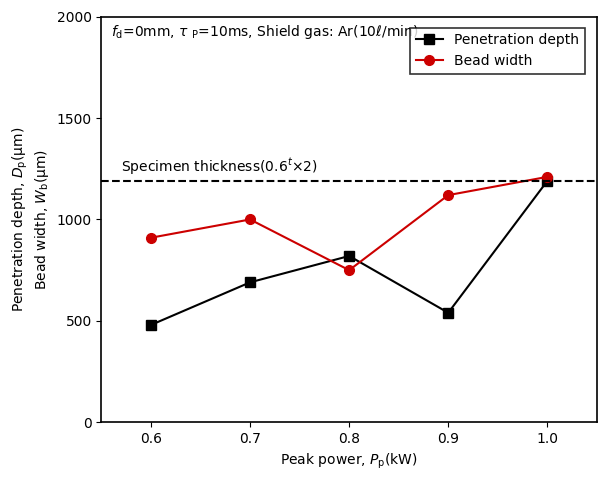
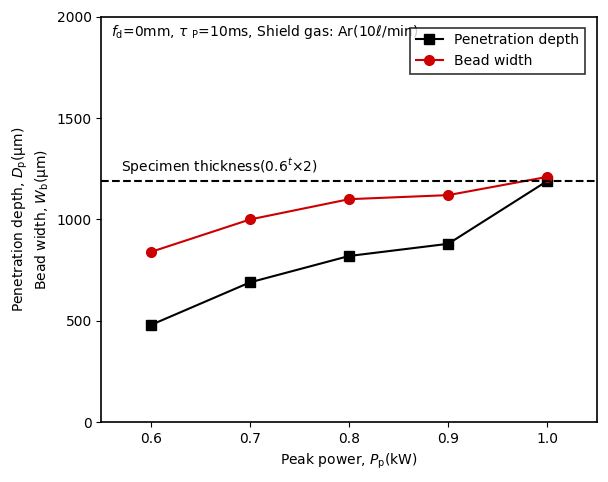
Bead width/0.6: 910 -> 840
Bead width/0.8: 750 -> 1100
Penetration depth/0.9: 540 -> 880
